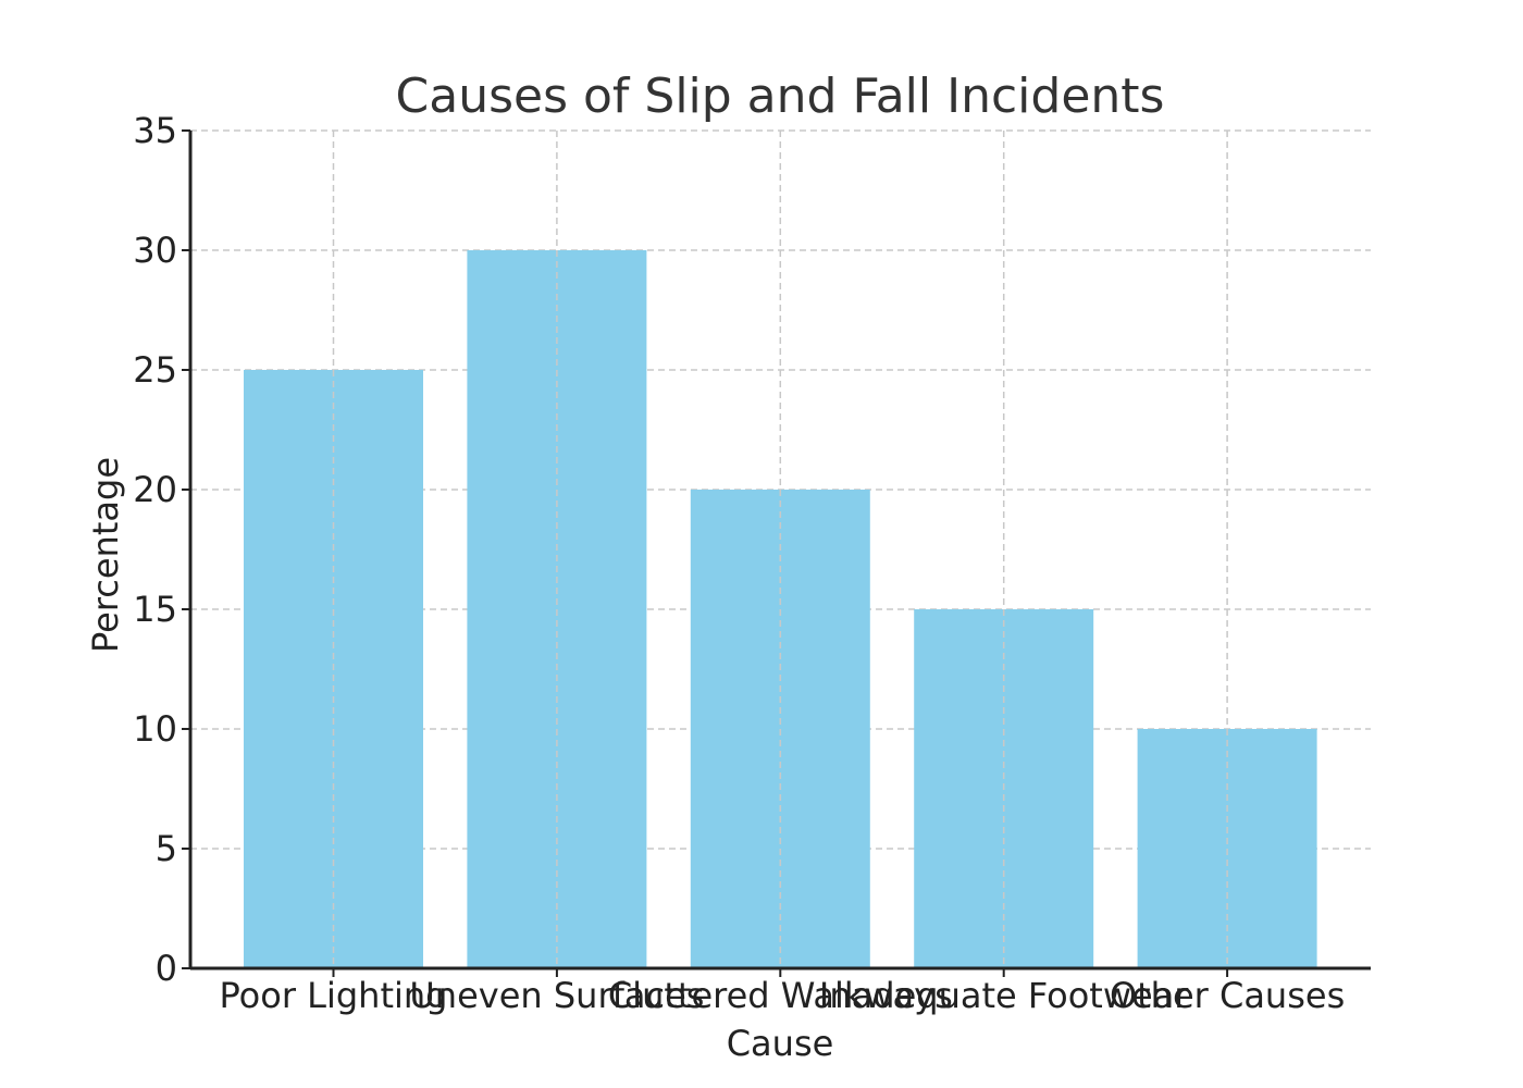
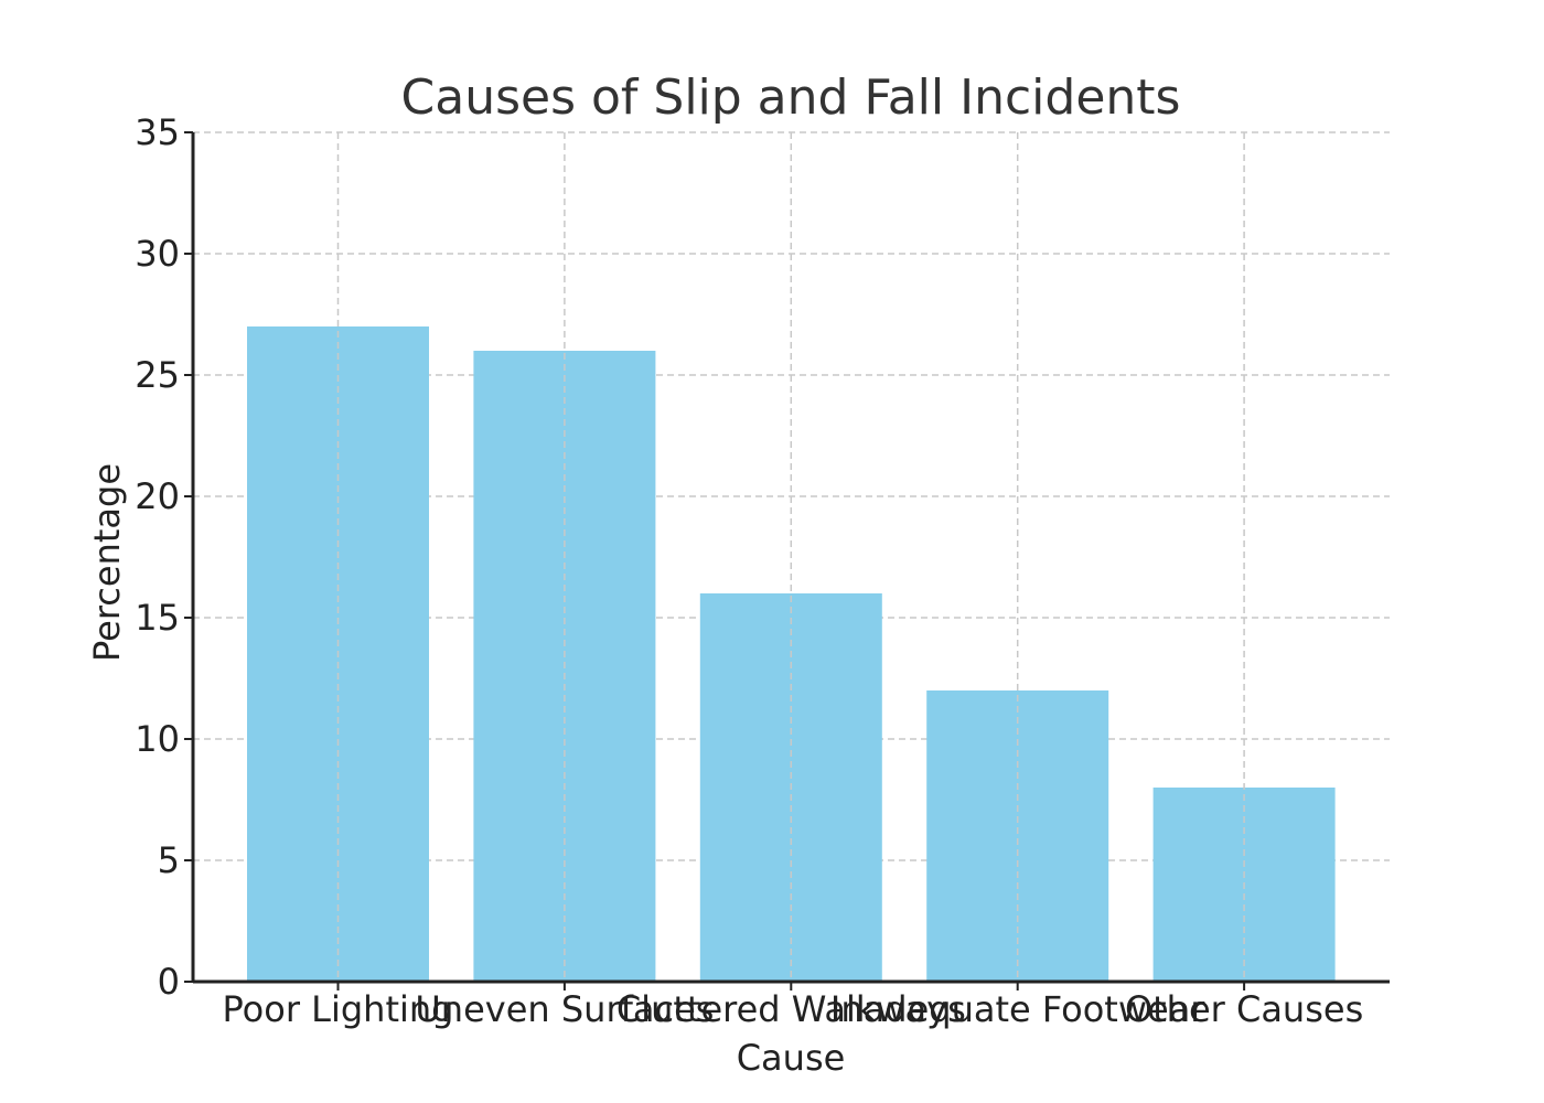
Poor Lighting: 25 -> 27
Uneven Surfaces: 30 -> 26
Cluttered Walkways: 20 -> 16
Inadequate Footwear: 15 -> 12
Other Causes: 10 -> 8
